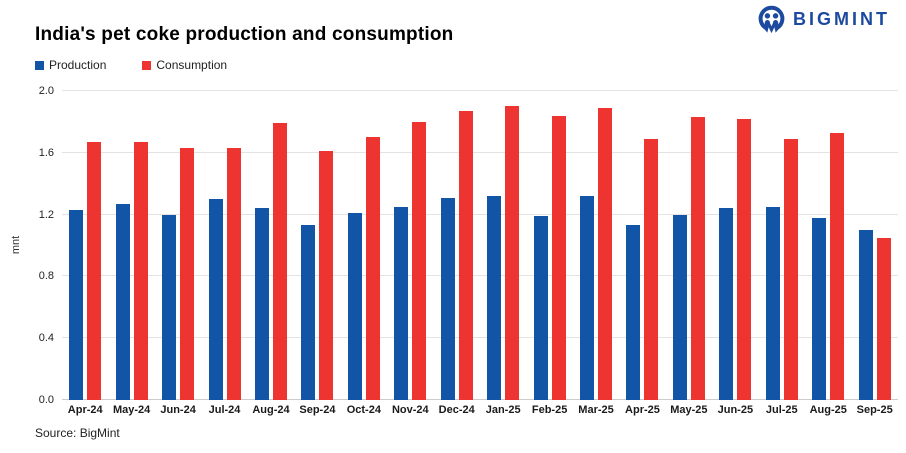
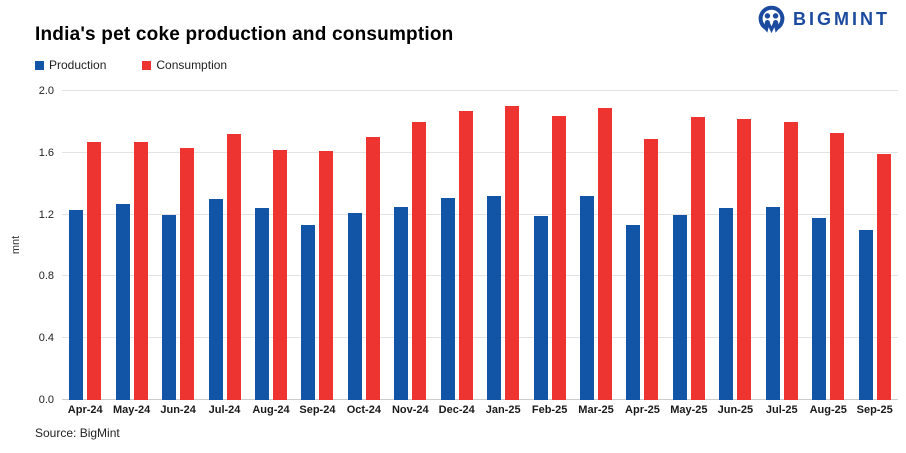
Consumption/Jul-24: 1.63 -> 1.72
Consumption/Aug-24: 1.79 -> 1.62
Consumption/Jul-25: 1.69 -> 1.80
Consumption/Sep-25: 1.05 -> 1.59
